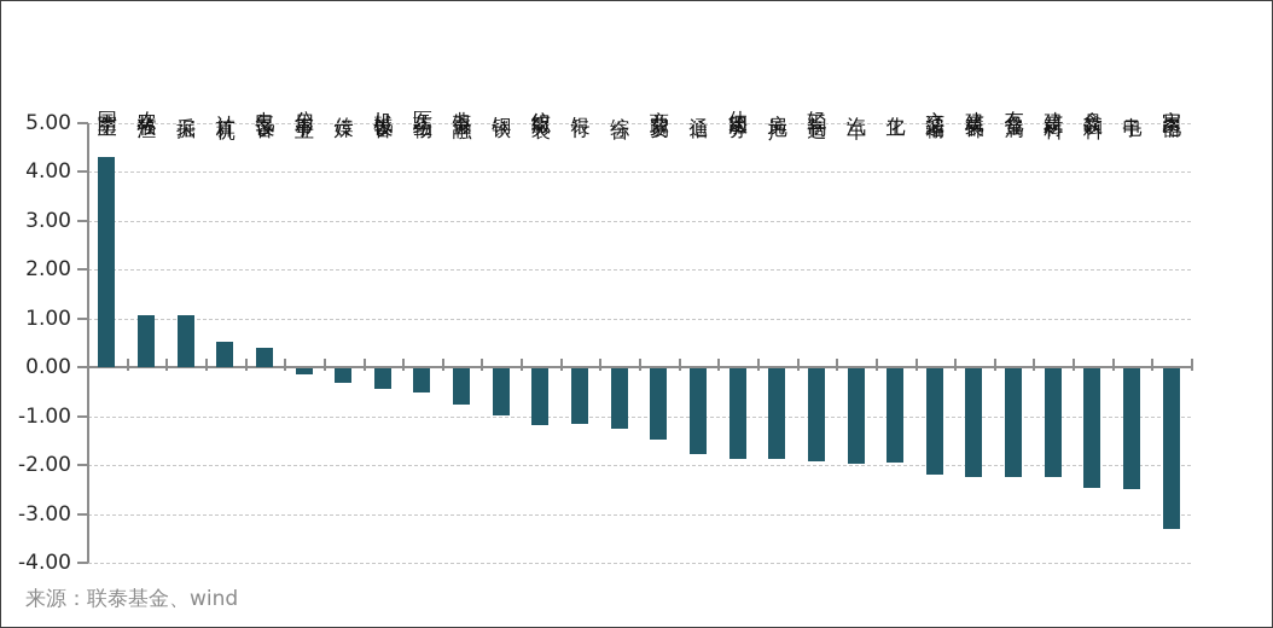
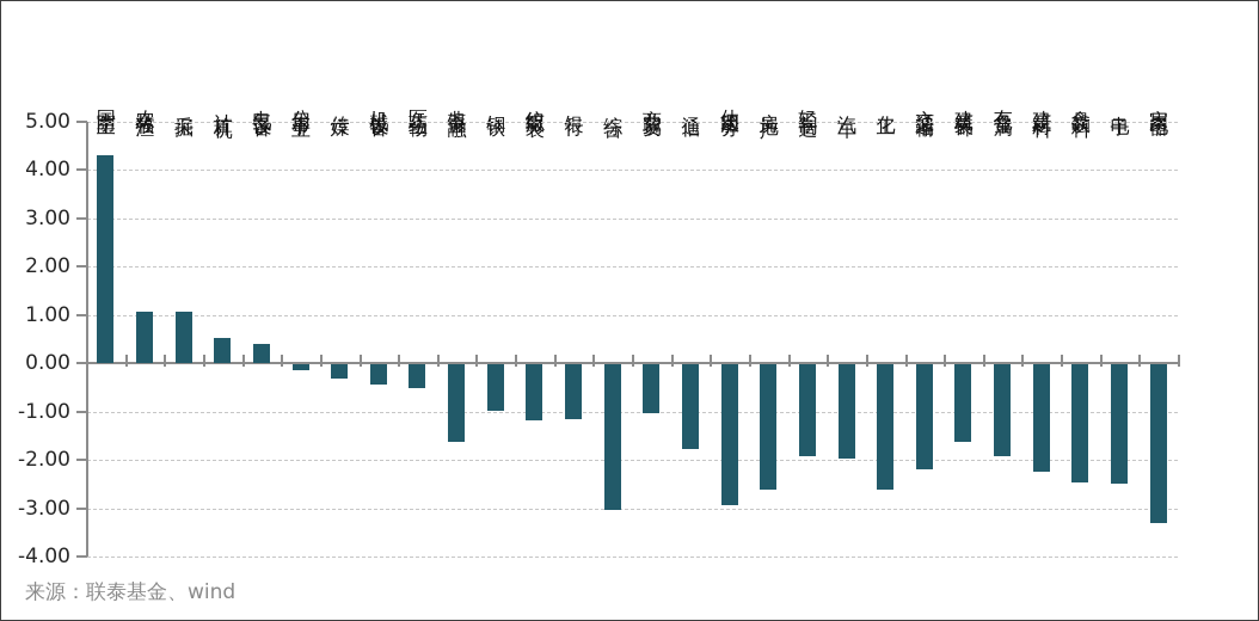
非银金融: -0.7 -> -1.6
综合: -1.2 -> -3.0
商业贸易: -1.4 -> -1.0
休闲服务: -1.8 -> -2.9
房地产: -1.8 -> -2.6
化工: -1.9 -> -2.6
建筑装饰: -2.2 -> -1.6
有色金属: -2.2 -> -1.9
